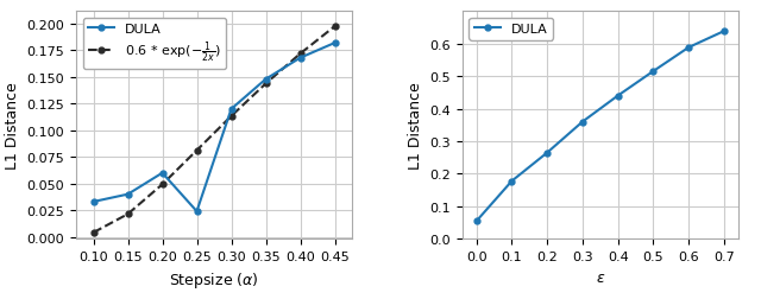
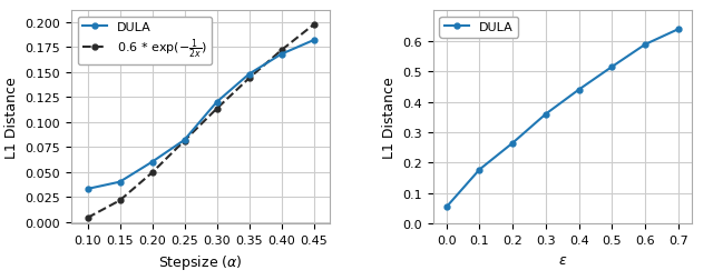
DULA/0.25: 0.024 -> 0.082
